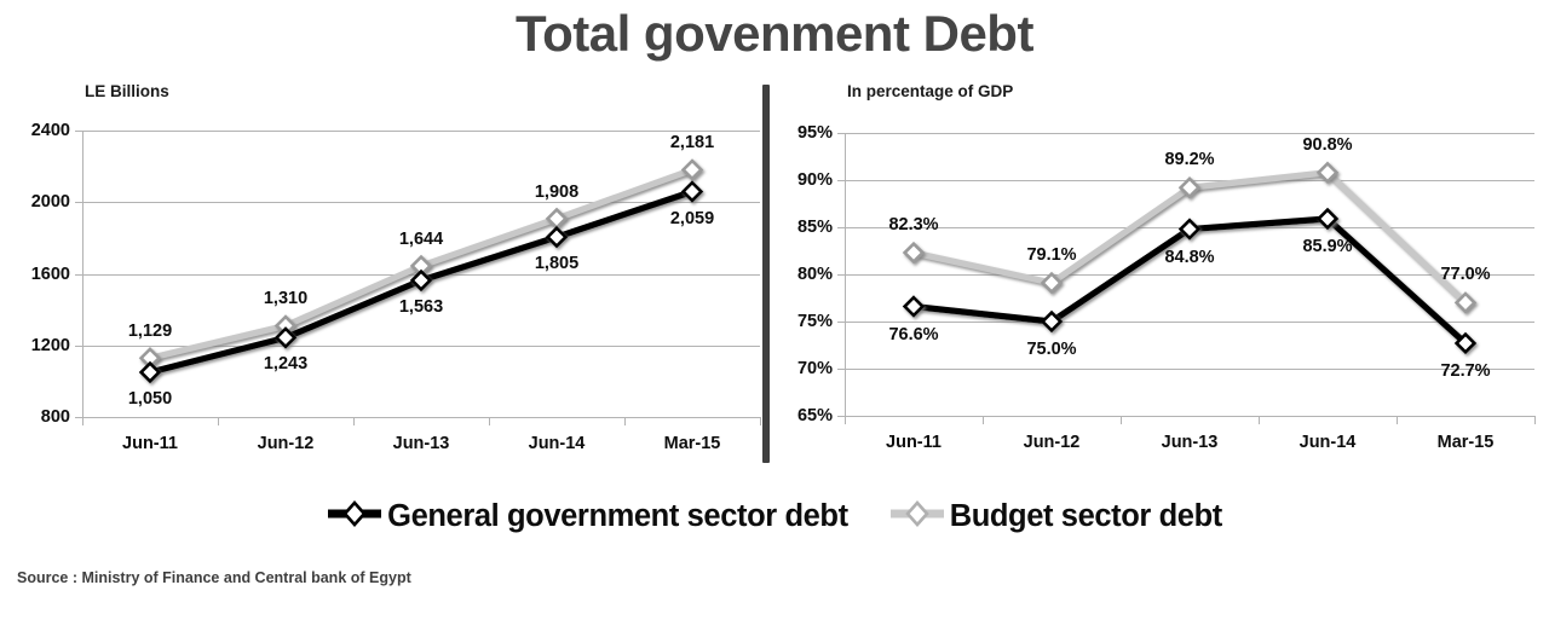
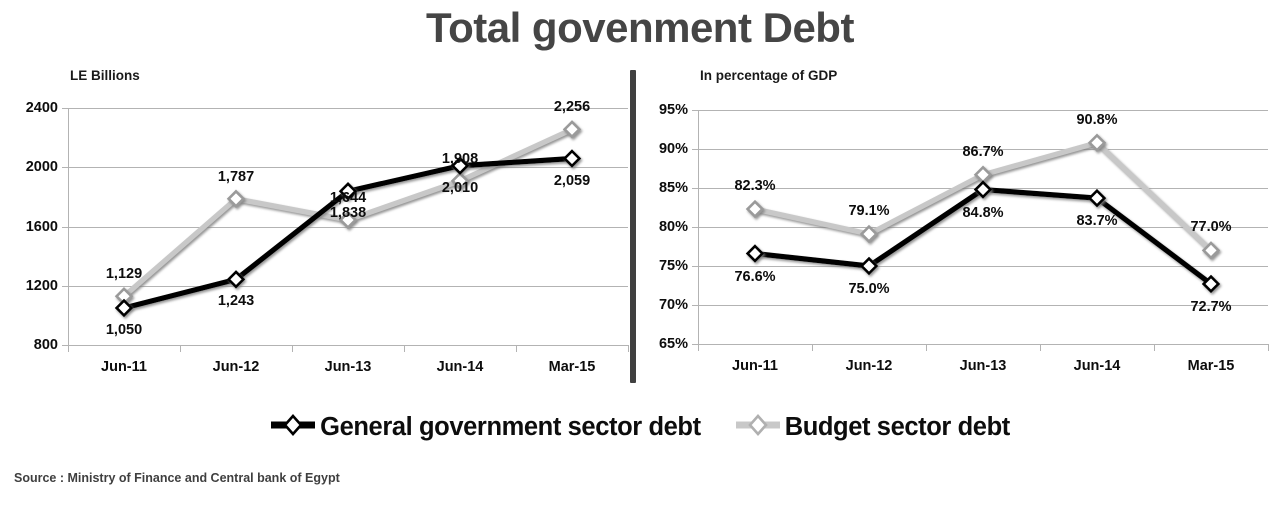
LE Billions/Budget sector debt/Jun-12: 1,310 -> 1,787
LE Billions/General government sector debt/Jun-13: 1,563 -> 1,838
LE Billions/General government sector debt/Jun-14: 1,805 -> 2,010
LE Billions/Budget sector debt/Mar-15: 2,181 -> 2,256
In percentage of GDP/Budget sector debt/Jun-13: 89.2% -> 86.7%
In percentage of GDP/General government sector debt/Jun-14: 85.9% -> 83.7%
